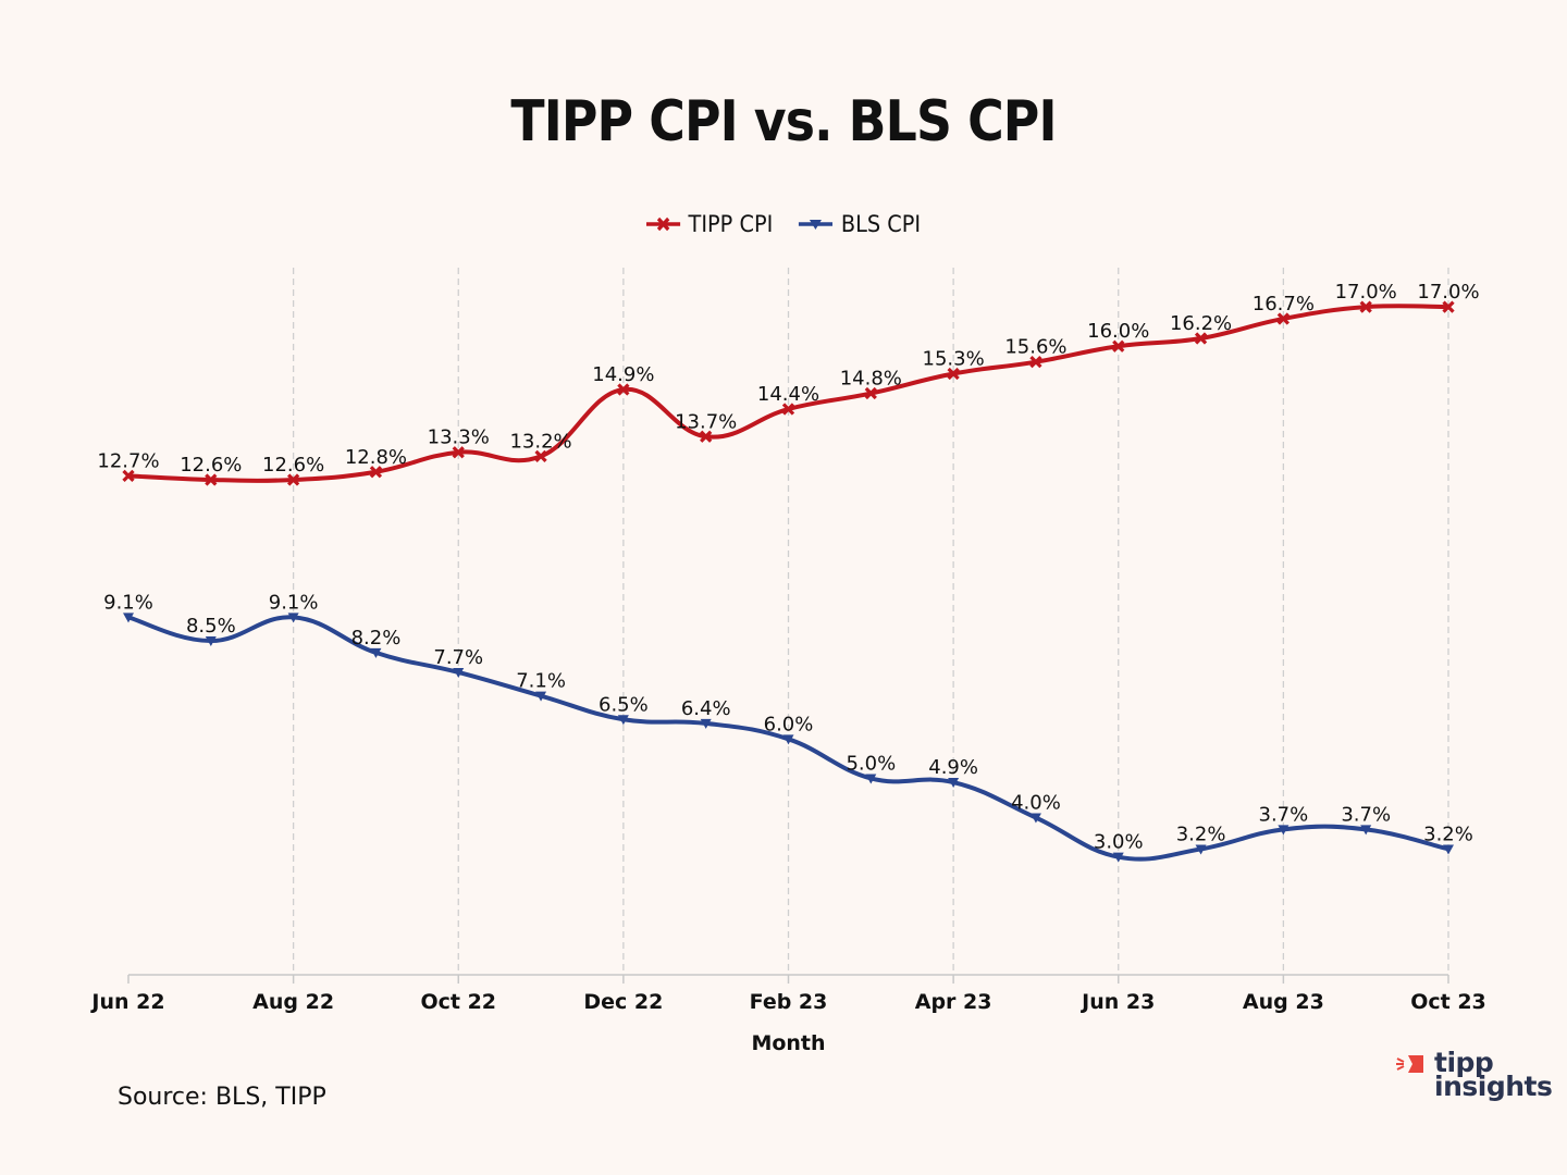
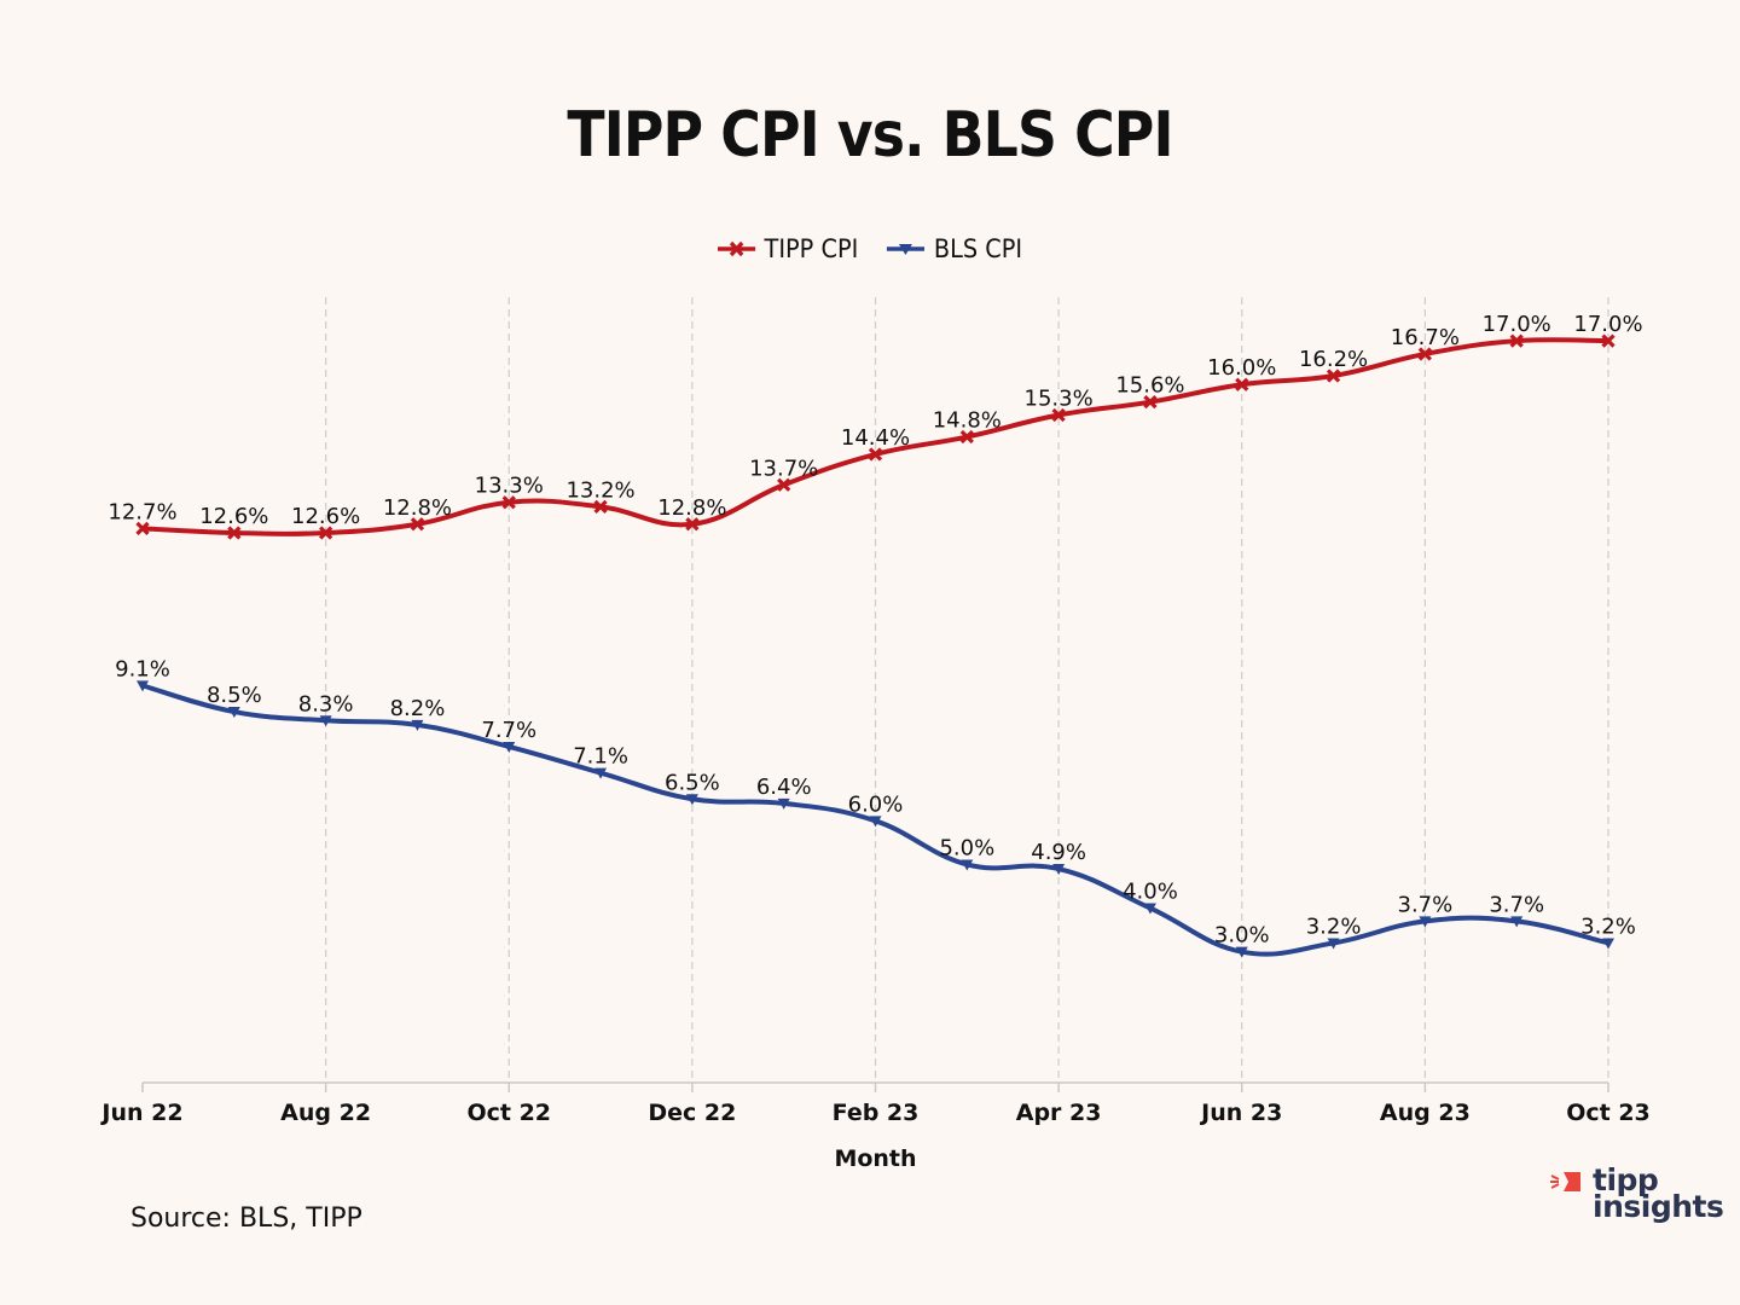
BLS CPI/Aug 22: 9.1% -> 8.3%
TIPP CPI/Dec 22: 14.9% -> 12.8%
